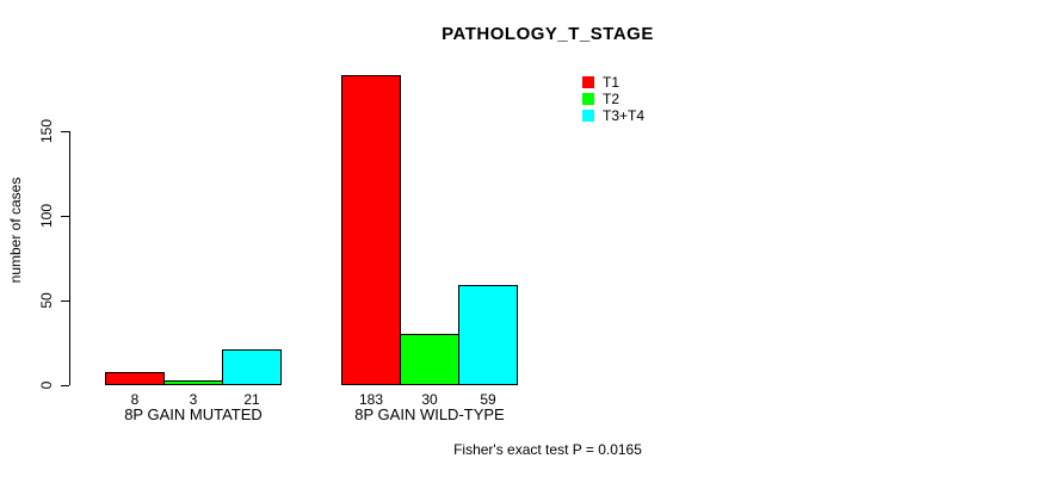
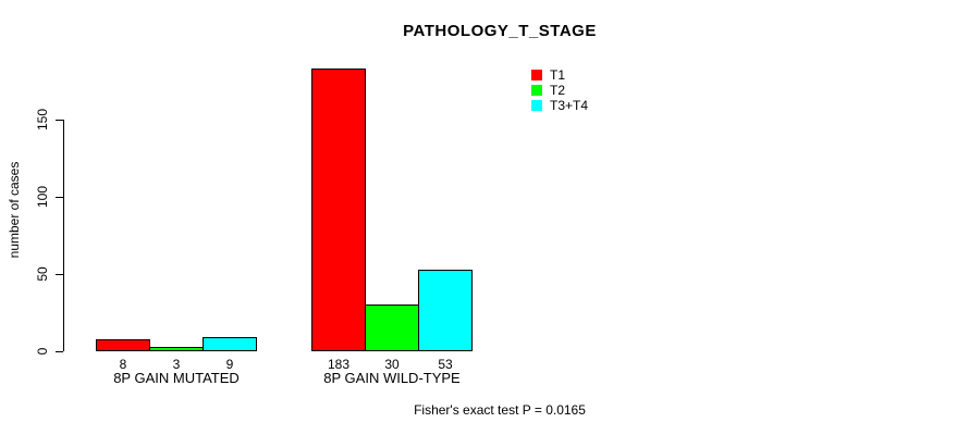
T3+T4/8P GAIN MUTATED: 21 -> 9
T3+T4/8P GAIN WILD-TYPE: 59 -> 53
